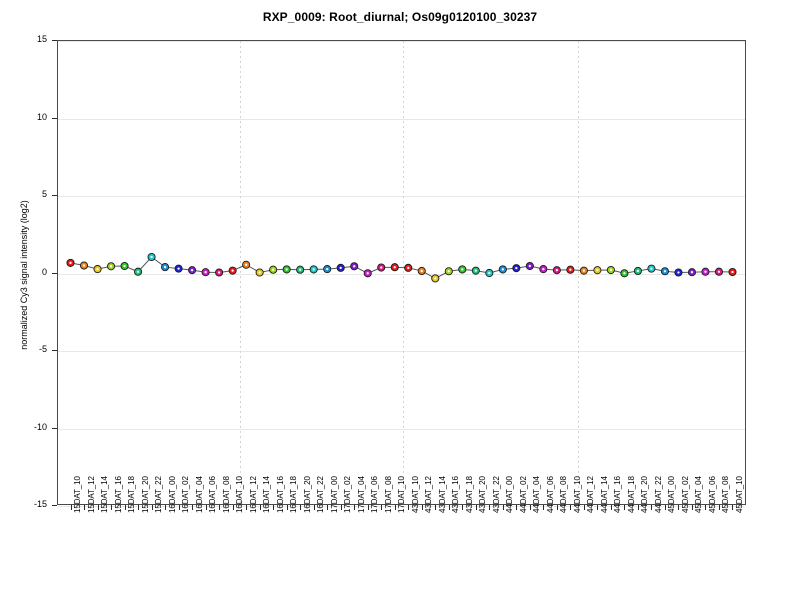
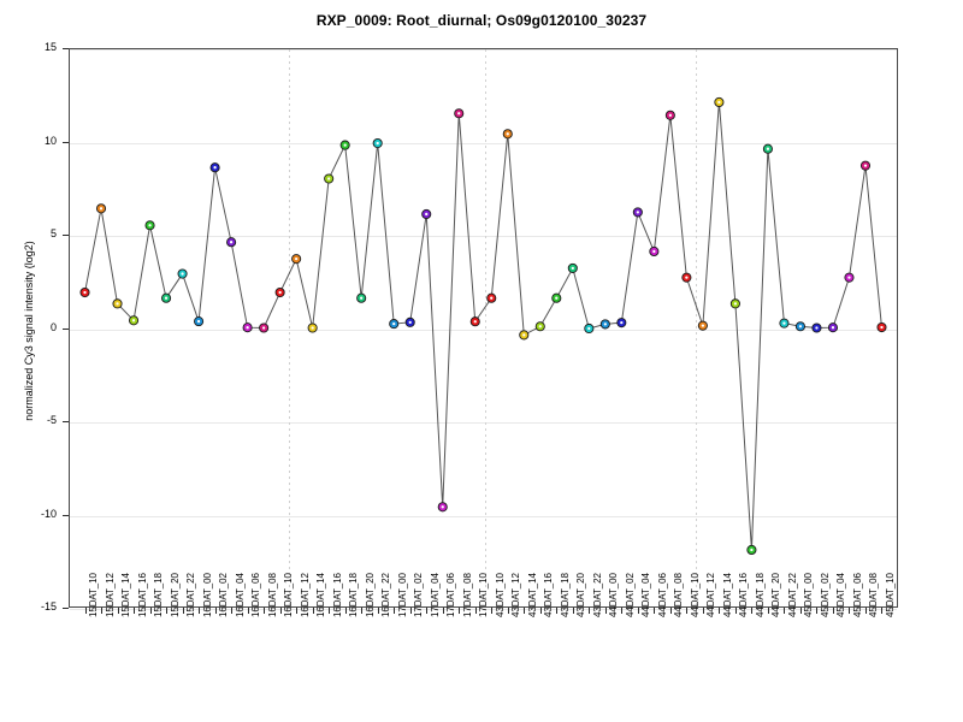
15DAT_10: 0.6 -> 1.9
15DAT_12: 0.5 -> 6.4
15DAT_14: 0.2 -> 1.3
15DAT_18: 0.4 -> 5.5
15DAT_20: 0.1 -> 1.6
15DAT_22: 1.0 -> 2.9
16DAT_02: 0.2 -> 8.6
16DAT_04: 0.1 -> 4.6
16DAT_10: 0.1 -> 1.9
16DAT_12: 0.5 -> 3.7
16DAT_16: 0.2 -> 8.0
16DAT_18: 0.2 -> 9.8
16DAT_20: 0.2 -> 1.6
16DAT_22: 0.2 -> 9.9
17DAT_04: 0.4 -> 6.1
17DAT_06: -0.1 -> -9.6
17DAT_08: 0.3 -> 11.5
43DAT_10: 0.3 -> 1.6
43DAT_12: 0.1 -> 10.4
43DAT_18: 0.2 -> 1.6
43DAT_20: 0.1 -> 3.2
44DAT_04: 0.4 -> 6.2
44DAT_06: 0.2 -> 4.1
44DAT_08: 0.1 -> 11.4
44DAT_10: 0.2 -> 2.7
44DAT_14: 0.1 -> 12.1
44DAT_16: 0.2 -> 1.3
44DAT_18: -0.1 -> -11.9
44DAT_20: 0.1 -> 9.6
45DAT_06: 0.1 -> 2.7
45DAT_08: 0.1 -> 8.7
